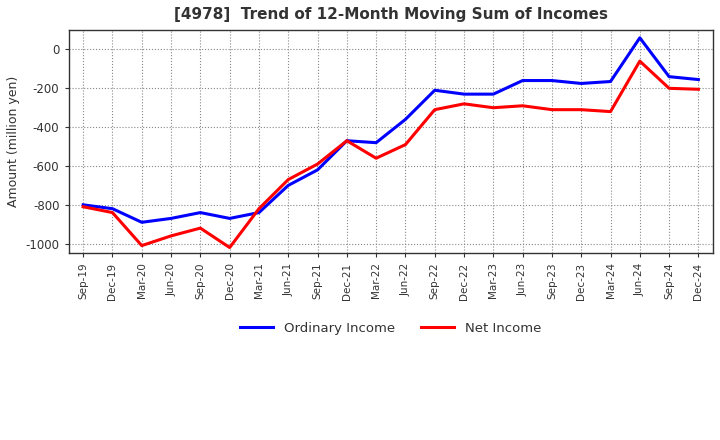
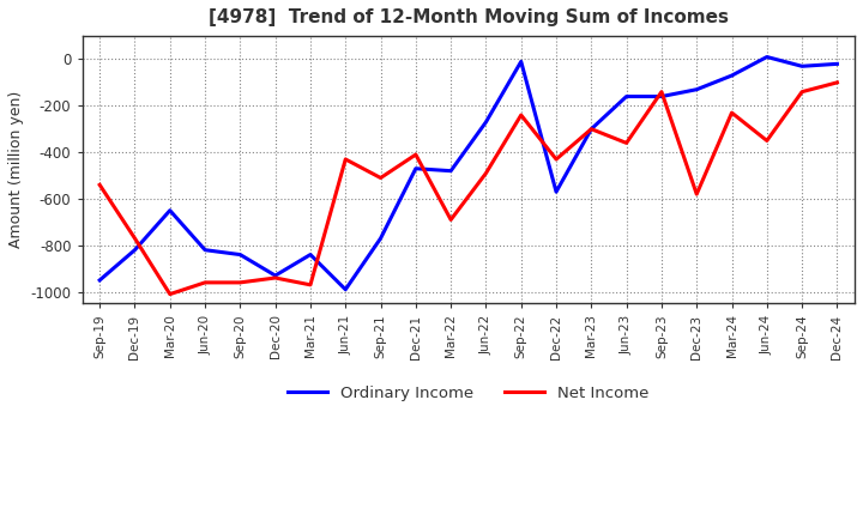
Ordinary Income/Sep-19: -800 -> -950
Net Income/Sep-19: -810 -> -540
Net Income/Dec-19: -840 -> -770
Ordinary Income/Mar-20: -890 -> -650
Ordinary Income/Jun-20: -870 -> -820
Net Income/Sep-20: -920 -> -960
Ordinary Income/Dec-20: -870 -> -930
Net Income/Dec-20: -1020 -> -940
Net Income/Mar-21: -820 -> -970
Ordinary Income/Jun-21: -700 -> -990
Net Income/Jun-21: -670 -> -430
Ordinary Income/Sep-21: -620 -> -770
Net Income/Sep-21: -590 -> -510
Net Income/Dec-21: -470 -> -410
Net Income/Mar-22: -560 -> -690
Ordinary Income/Jun-22: -360 -> -270
Ordinary Income/Sep-22: -210 -> -10
Net Income/Sep-22: -310 -> -240
Ordinary Income/Dec-22: -230 -> -570
Net Income/Dec-22: -280 -> -430
Ordinary Income/Mar-23: -230 -> -300
Net Income/Jun-23: -290 -> -360
Net Income/Sep-23: -310 -> -140
Ordinary Income/Dec-23: -180 -> -130
Net Income/Dec-23: -310 -> -580
Ordinary Income/Mar-24: -160 -> -70
Net Income/Mar-24: -320 -> -230
Ordinary Income/Jun-24: 60 -> 10
Net Income/Jun-24: -60 -> -350
Ordinary Income/Sep-24: -140 -> -30
Net Income/Sep-24: -200 -> -140
Ordinary Income/Dec-24: -160 -> -20
Net Income/Dec-24: -200 -> -100
